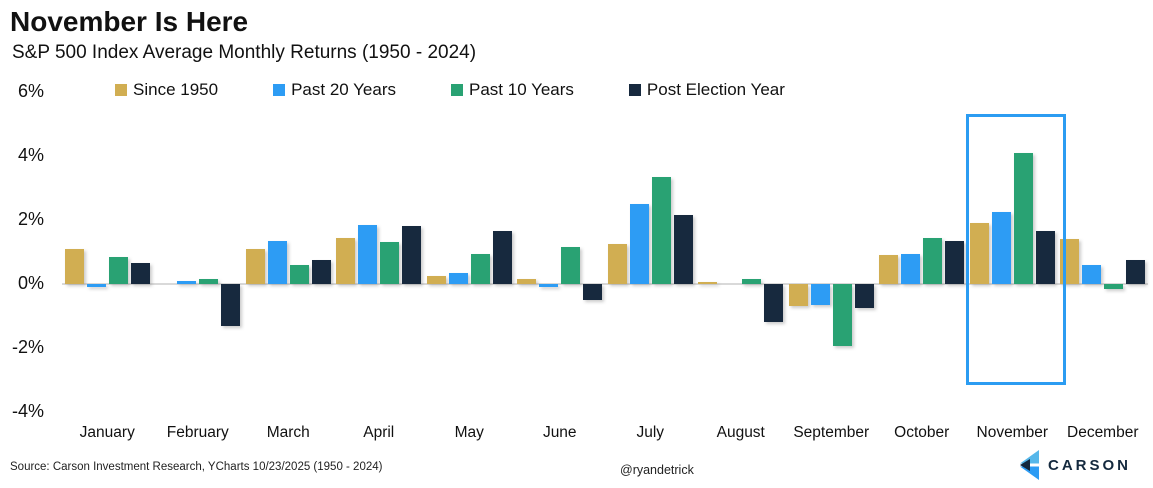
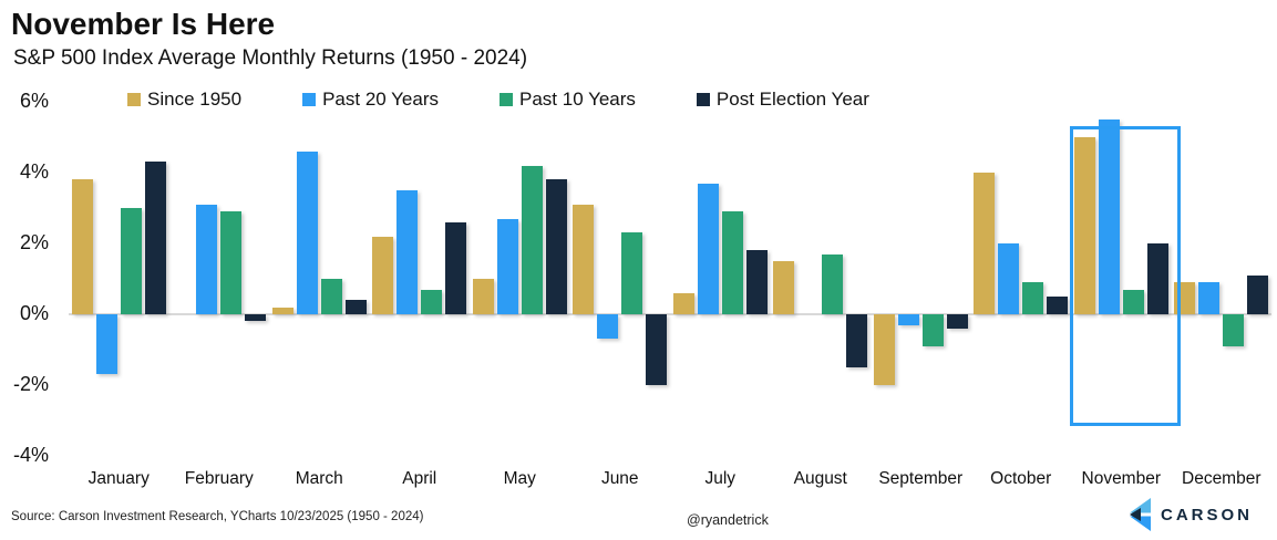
Since 1950/January: 1.1% -> 3.8%
Past 20 Years/January: -0.1% -> -1.7%
Past 10 Years/January: 0.8% -> 3.0%
Post Election Year/January: 0.7% -> 4.3%
Past 20 Years/February: 0.1% -> 3.1%
Past 10 Years/February: 0.1% -> 2.9%
Post Election Year/February: -1.3% -> -0.2%
Since 1950/March: 1.1% -> 0.2%
Past 20 Years/March: 1.4% -> 4.6%
Past 10 Years/March: 0.6% -> 1.0%
Post Election Year/March: 0.8% -> 0.4%
Since 1950/April: 1.4% -> 2.2%
Past 20 Years/April: 1.9% -> 3.5%
Past 10 Years/April: 1.3% -> 0.7%
Post Election Year/April: 1.8% -> 2.6%
Since 1950/May: 0.2% -> 1.0%
Past 20 Years/May: 0.3% -> 2.7%
Past 10 Years/May: 0.9% -> 4.2%
Post Election Year/May: 1.6% -> 3.8%
Since 1950/June: 0.1% -> 3.1%
Past 20 Years/June: -0.1% -> -0.7%
Past 10 Years/June: 1.1% -> 2.3%
Post Election Year/June: -0.5% -> -2.0%
Since 1950/July: 1.2% -> 0.6%
Past 20 Years/July: 2.5% -> 3.7%
Past 10 Years/July: 3.4% -> 2.9%
Post Election Year/July: 2.1% -> 1.8%
Since 1950/August: 0.1% -> 1.5%
Past 10 Years/August: 0.1% -> 1.7%
Post Election Year/August: -1.2% -> -1.5%
Since 1950/September: -0.7% -> -2.0%
Past 20 Years/September: -0.7% -> -0.3%
Past 10 Years/September: -1.9% -> -0.9%
Post Election Year/September: -0.8% -> -0.4%
Since 1950/October: 0.9% -> 4.0%
Past 20 Years/October: 0.9% -> 2.0%
Past 10 Years/October: 1.4% -> 0.9%
Post Election Year/October: 1.4% -> 0.5%
Since 1950/November: 1.9% -> 5.0%
Past 20 Years/November: 2.2% -> 5.5%
Past 10 Years/November: 4.1% -> 0.7%
Post Election Year/November: 1.6% -> 2.0%
Since 1950/December: 1.4% -> 0.9%
Past 20 Years/December: 0.6% -> 0.9%
Past 10 Years/December: -0.1% -> -0.9%
Post Election Year/December: 0.8% -> 1.1%
